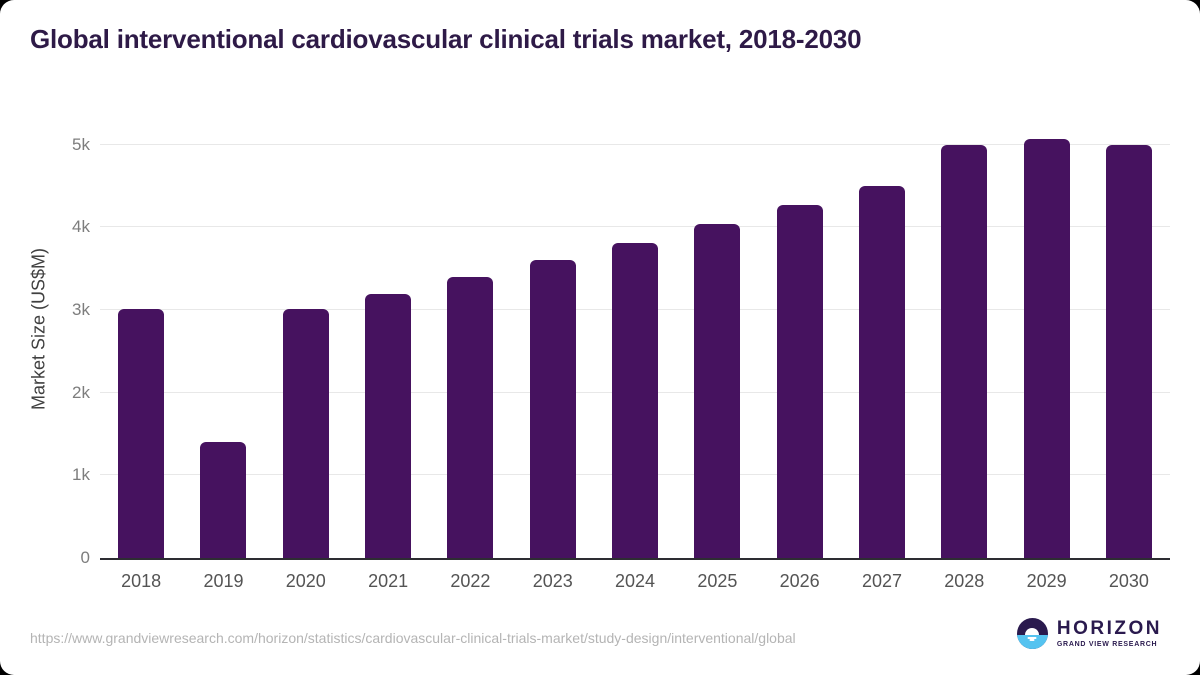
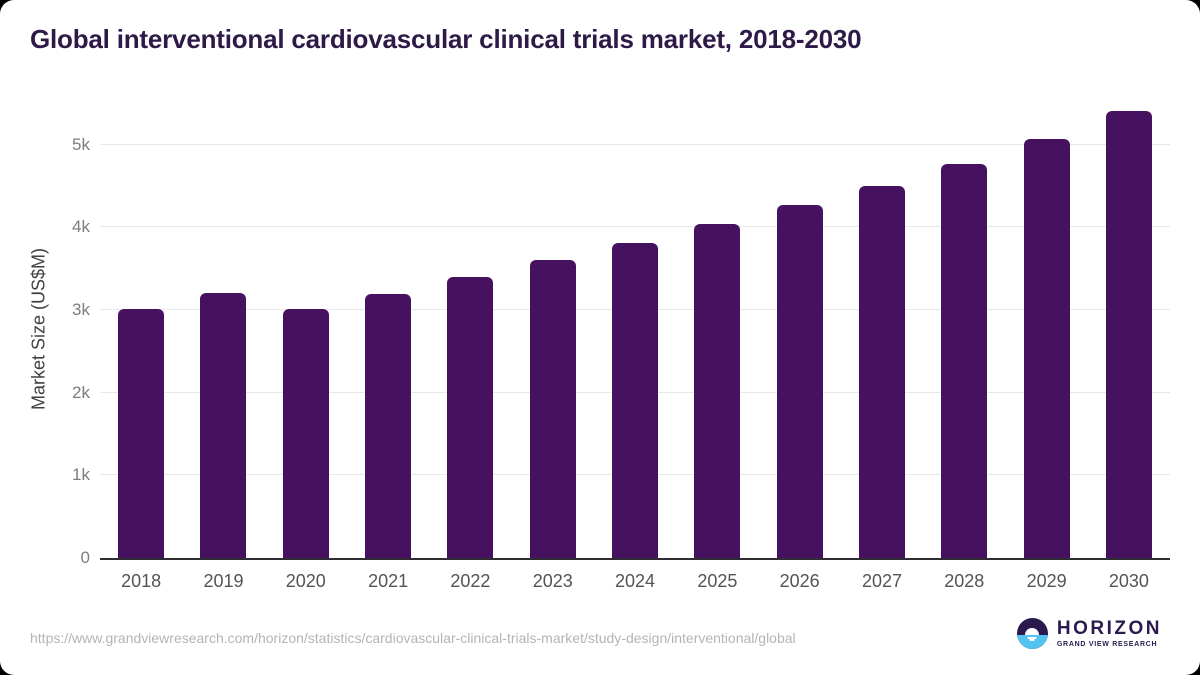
2019: 1.4k -> 3.2k
2028: 5.0k -> 4.8k
2030: 5.0k -> 5.4k
